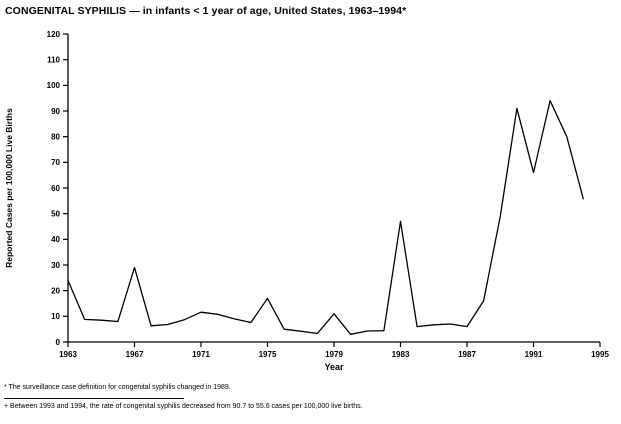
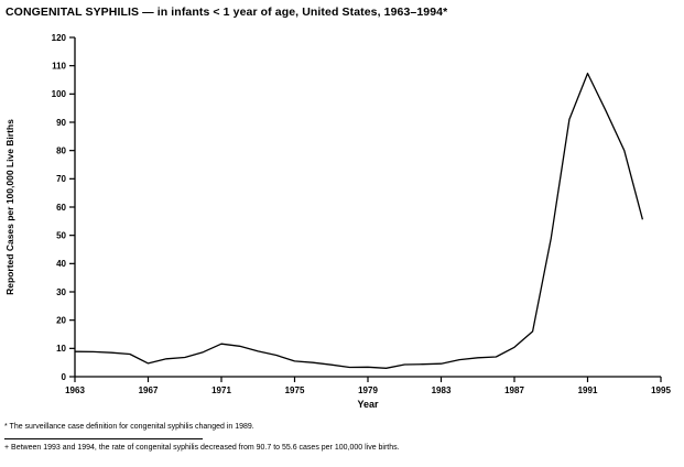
1963: 24 -> 9
1967: 29 -> 5
1975: 17 -> 6
1979: 11 -> 3
1983: 47 -> 5
1987: 6 -> 10
1991: 66 -> 107
